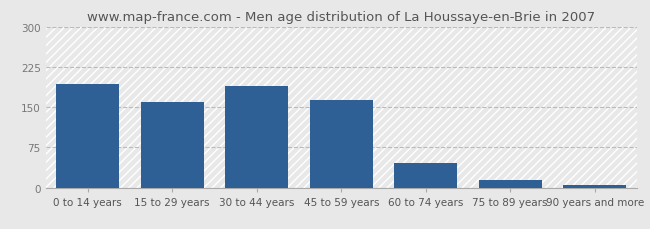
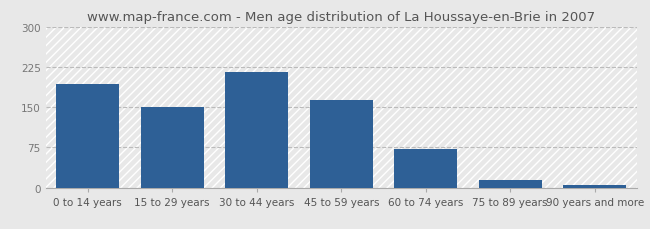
15 to 29 years: 160 -> 150
30 to 44 years: 190 -> 215
60 to 74 years: 46 -> 72
